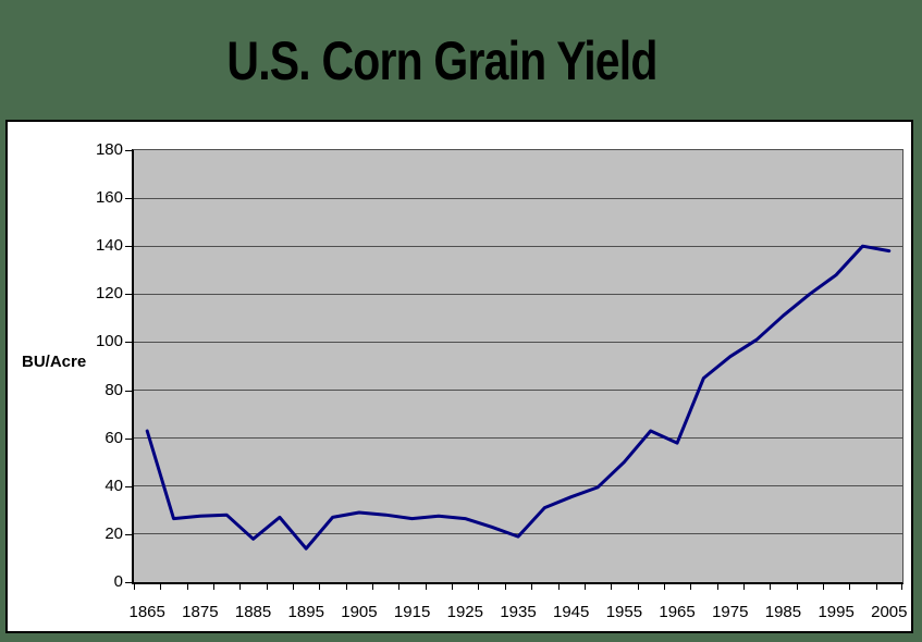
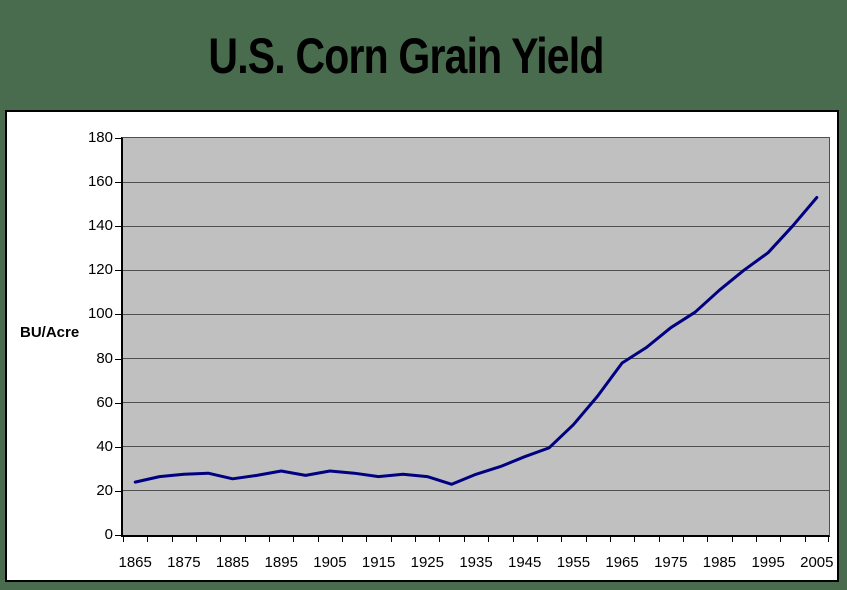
1865: 63 -> 24
1885: 18 -> 26
1895: 14 -> 29
1935: 19 -> 28
1965: 58 -> 78
2005: 138 -> 153
